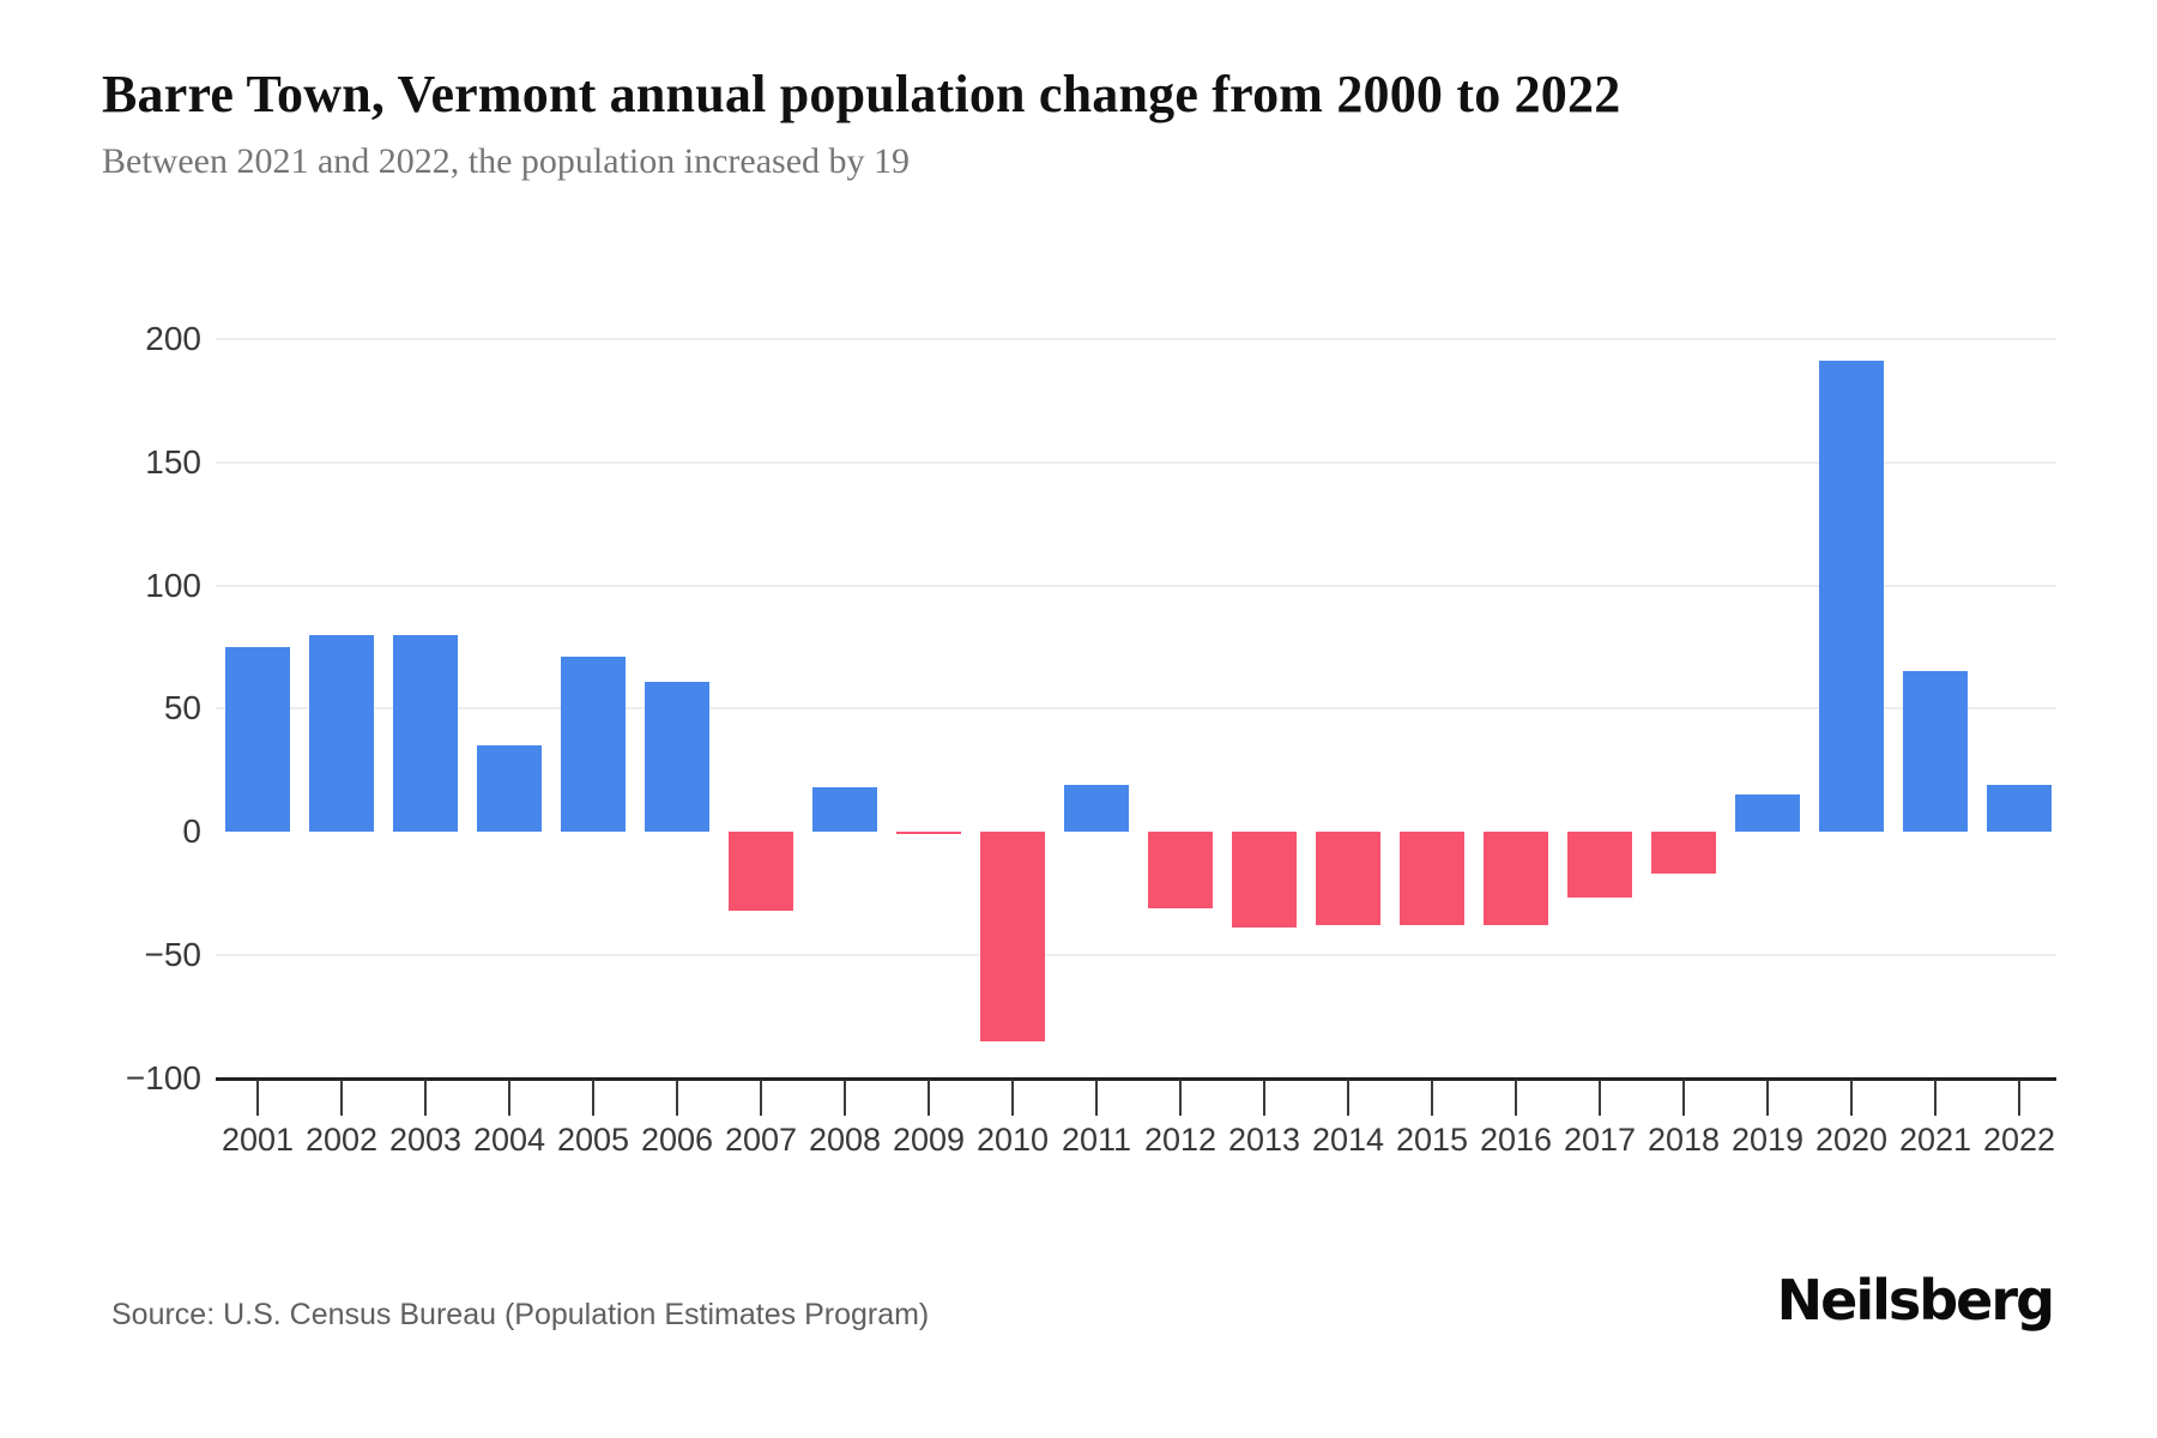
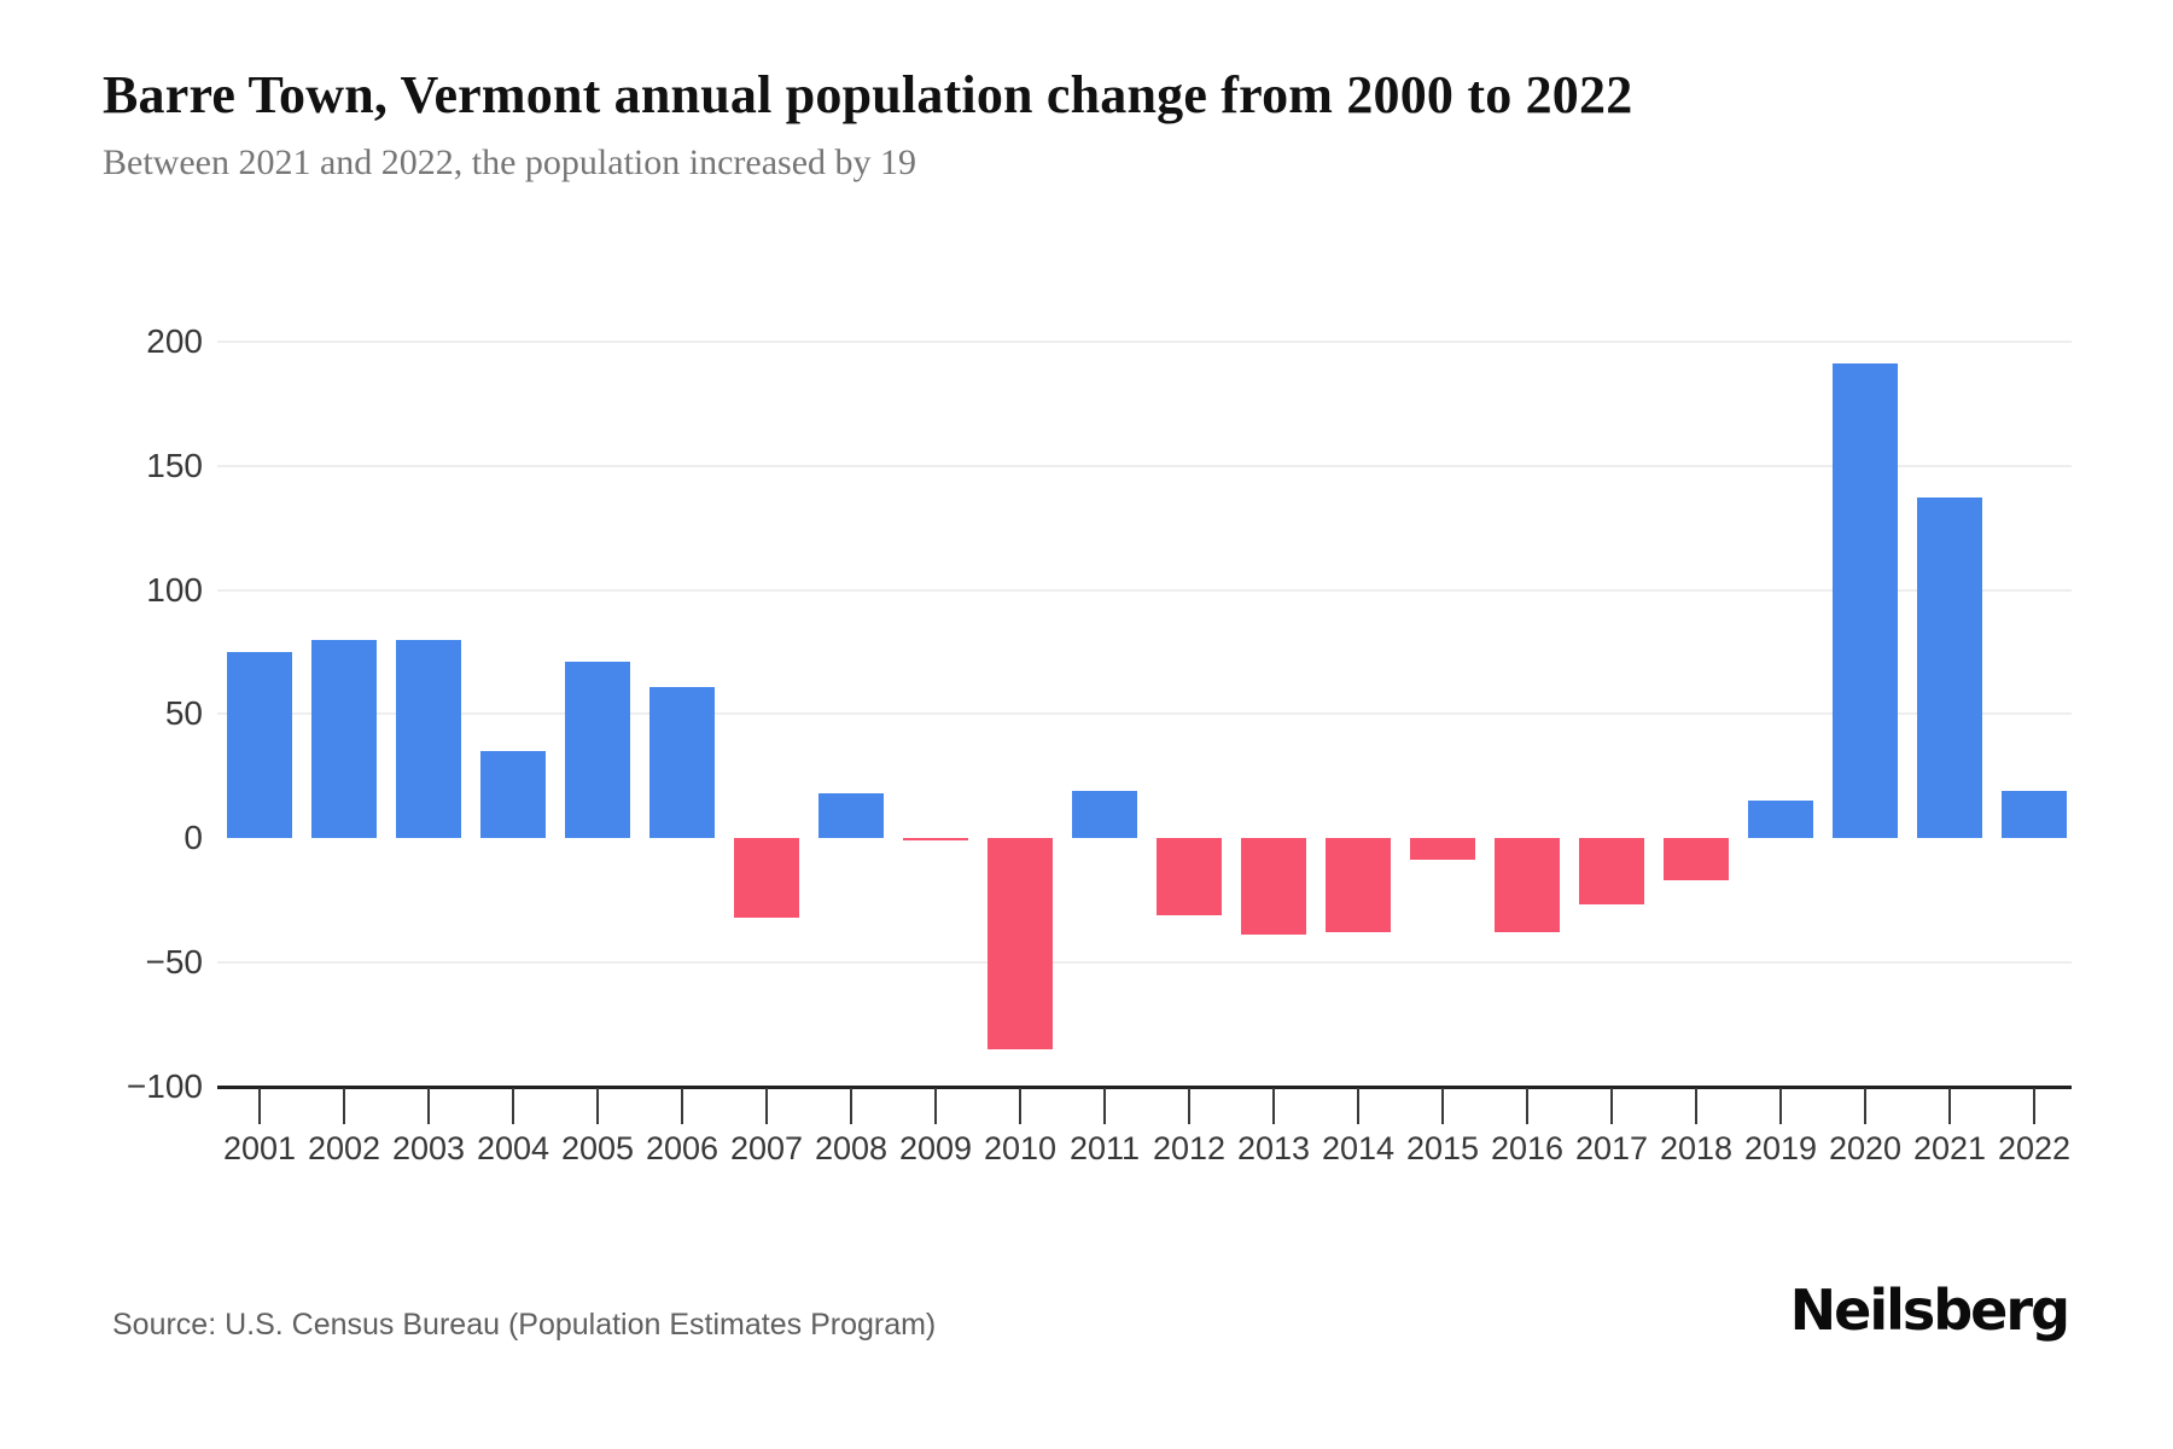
2015: -38 -> -9
2021: 65 -> 137
